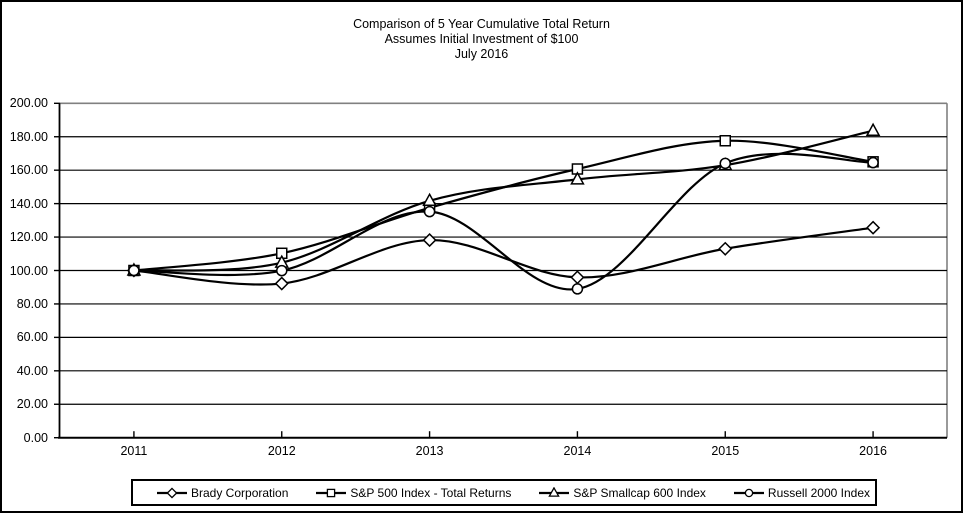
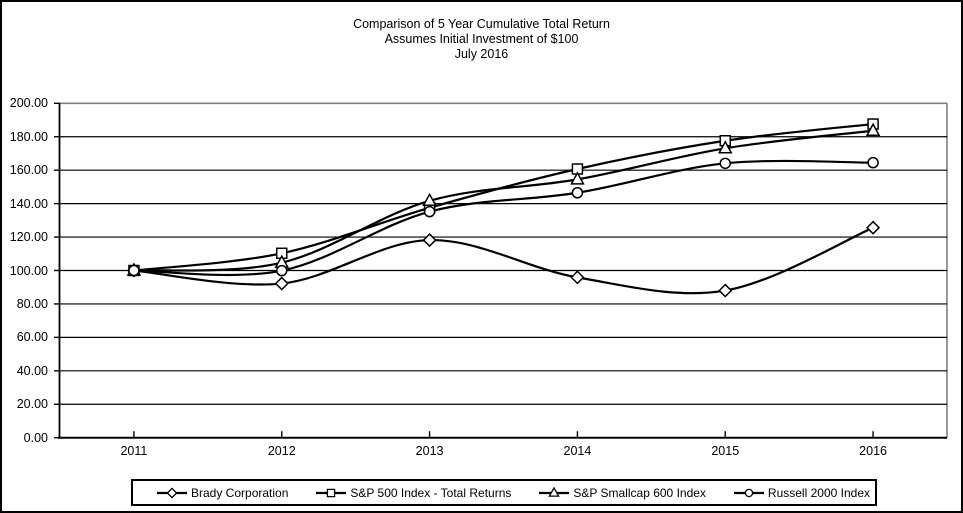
Russell 2000 Index/2014: 89 -> 146
Brady Corporation/2015: 113 -> 88
S&P Smallcap 600 Index/2015: 163 -> 173
S&P 500 Index - Total Returns/2016: 165 -> 188
